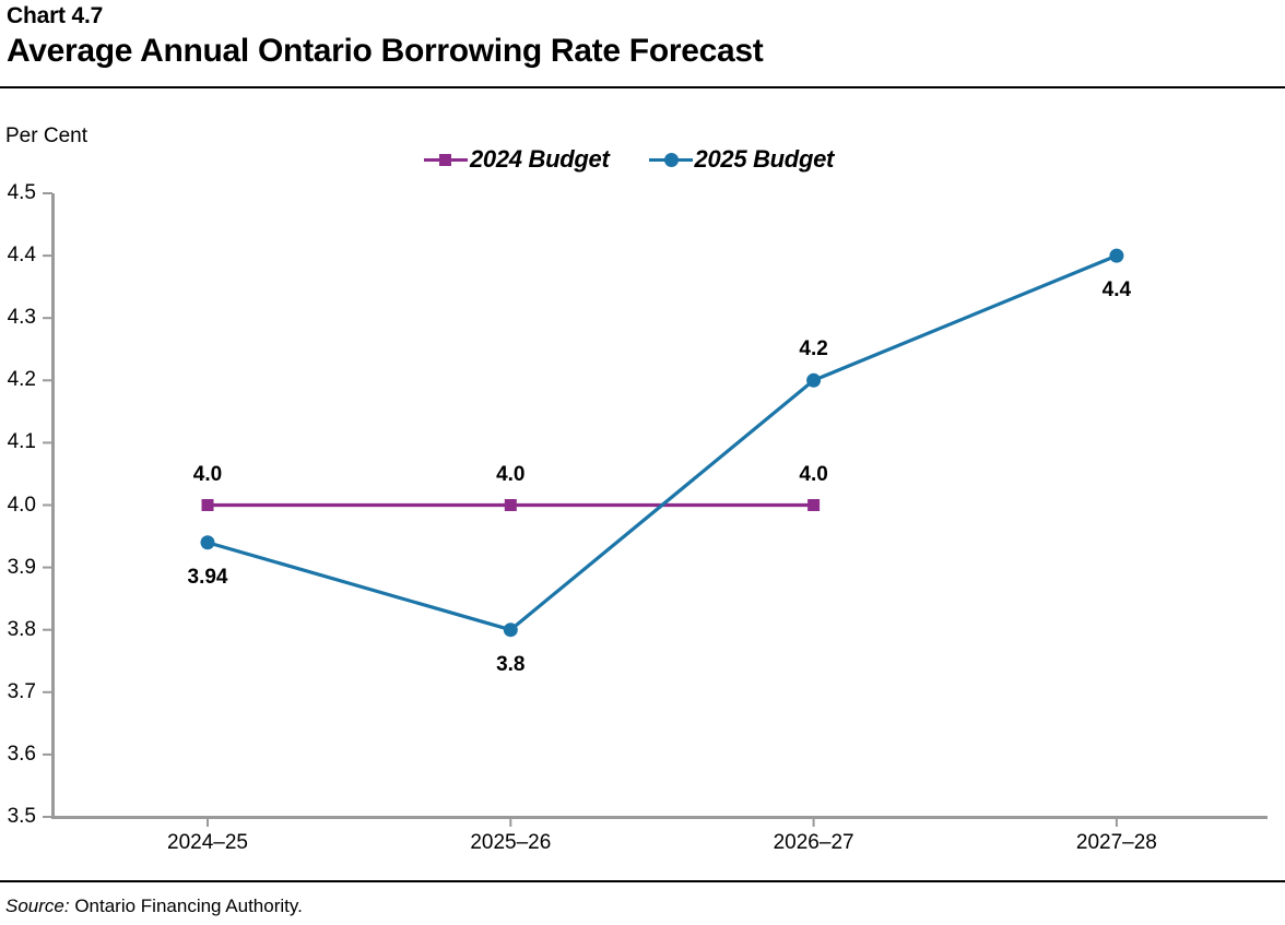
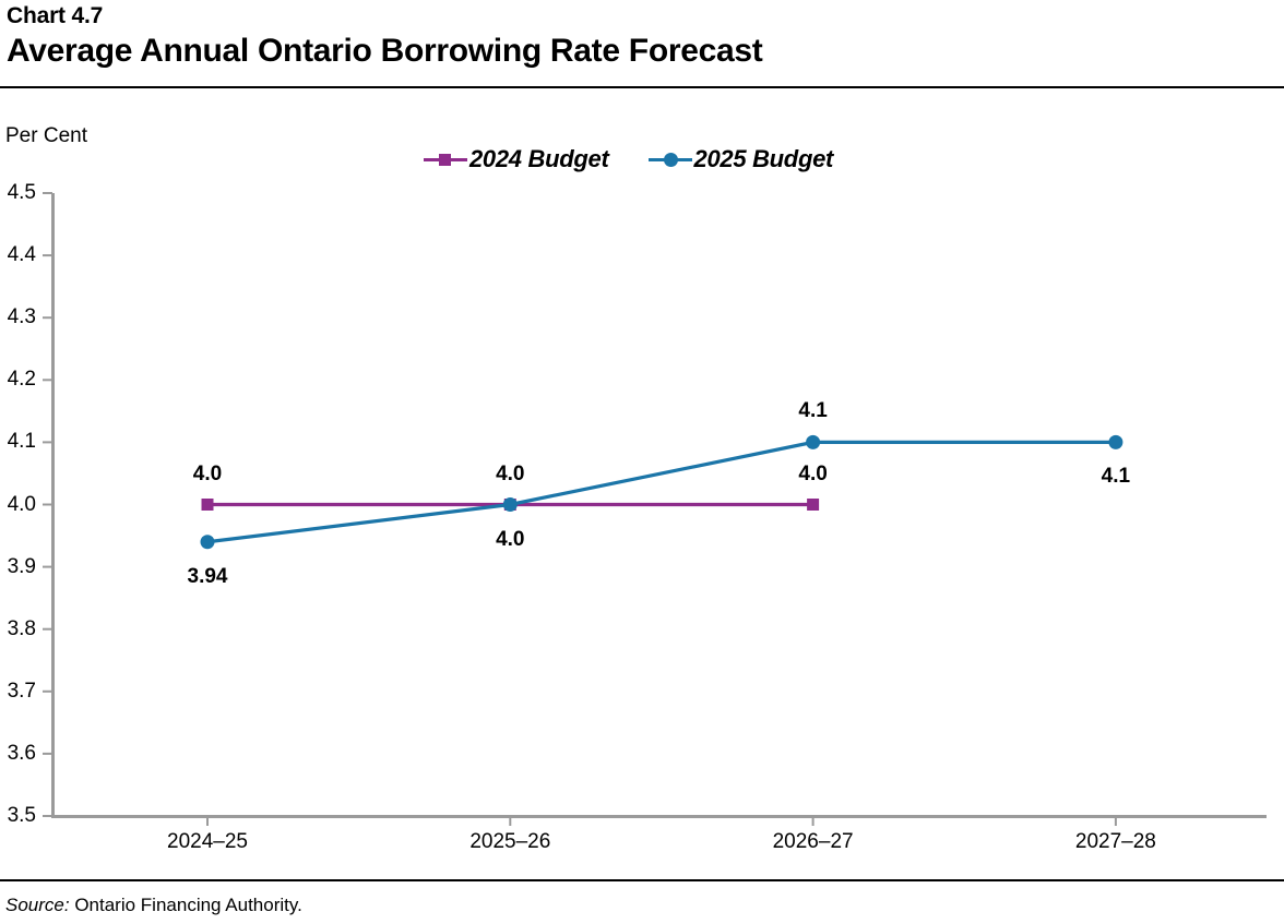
2025 Budget/2025–26: 3.8 -> 4.0
2025 Budget/2026–27: 4.2 -> 4.1
2025 Budget/2027–28: 4.4 -> 4.1
